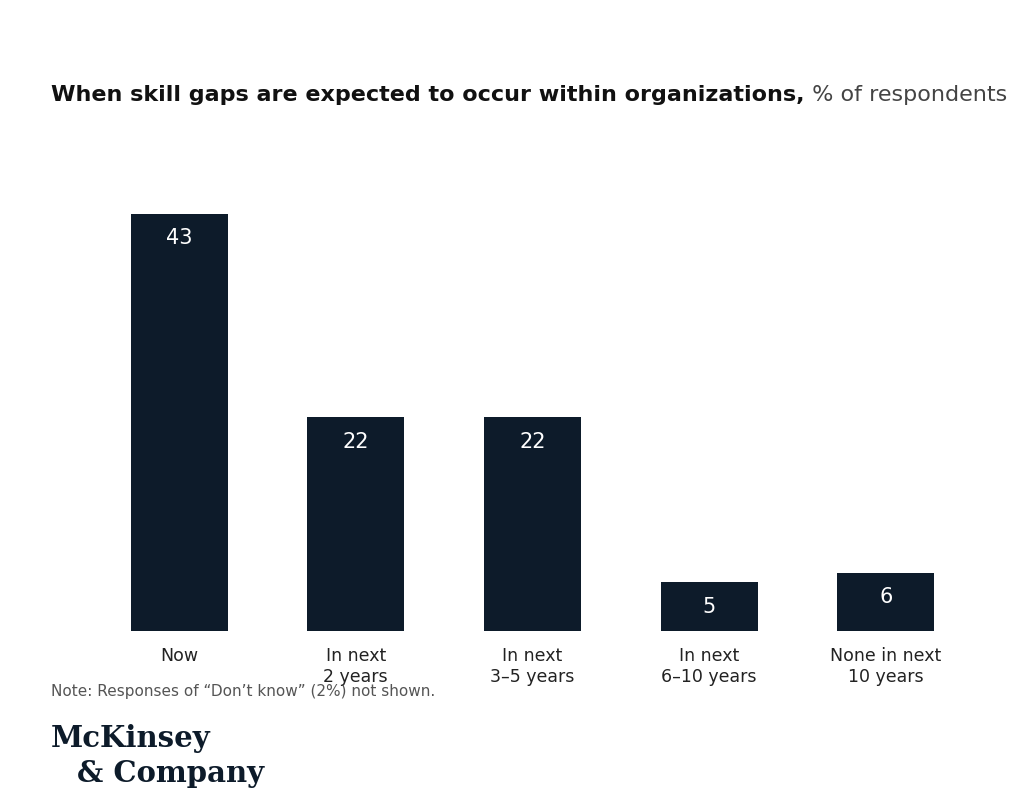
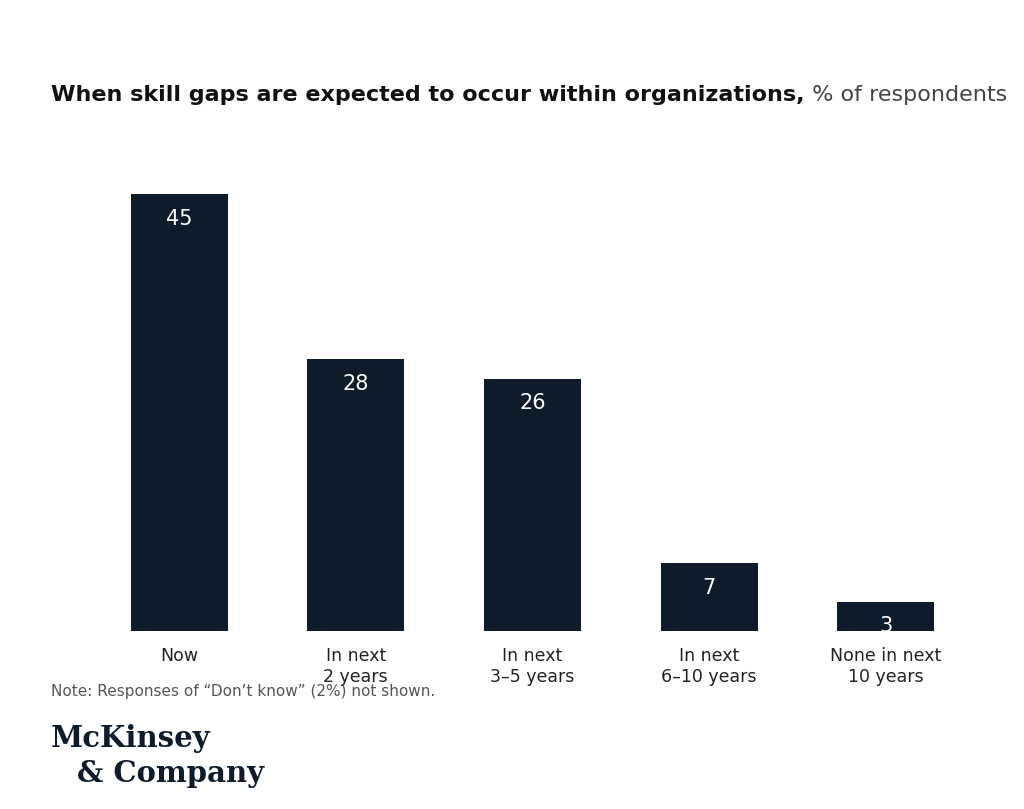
Now: 43 -> 45
In next 2 years: 22 -> 28
In next 3–5 years: 22 -> 26
In next 6–10 years: 5 -> 7
None in next 10 years: 6 -> 3
